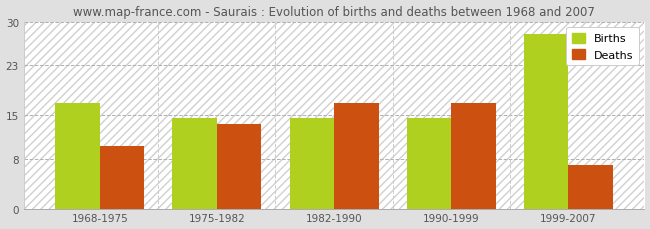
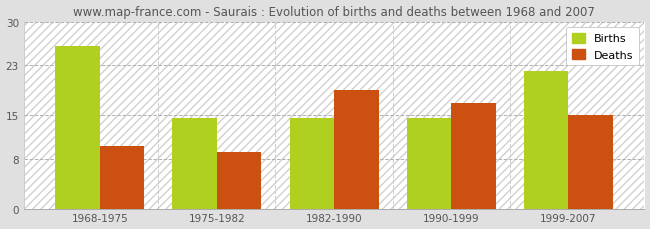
Births/1968-1975: 17.0 -> 26.0
Deaths/1975-1982: 13.5 -> 9.0
Deaths/1982-1990: 17.0 -> 19.0
Births/1999-2007: 28.0 -> 22.0
Deaths/1999-2007: 7.0 -> 15.0
